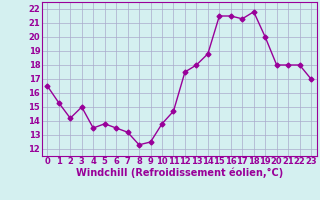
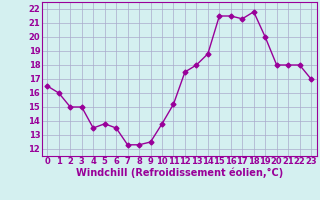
1: 15.3 -> 16.0
2: 14.2 -> 15.0
7: 13.2 -> 12.3
11: 14.7 -> 15.2
